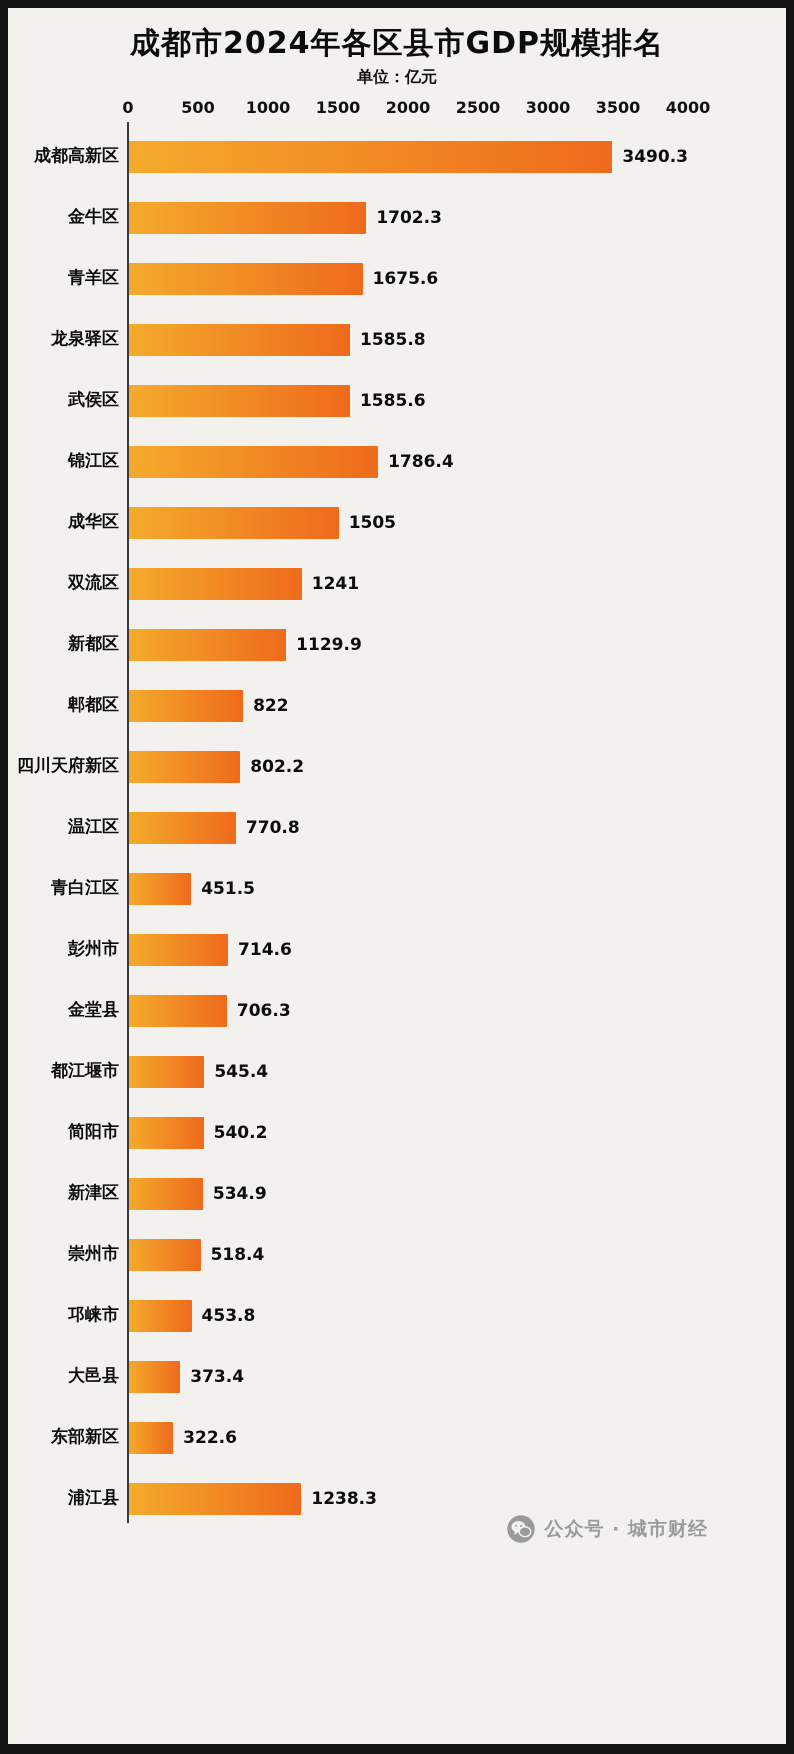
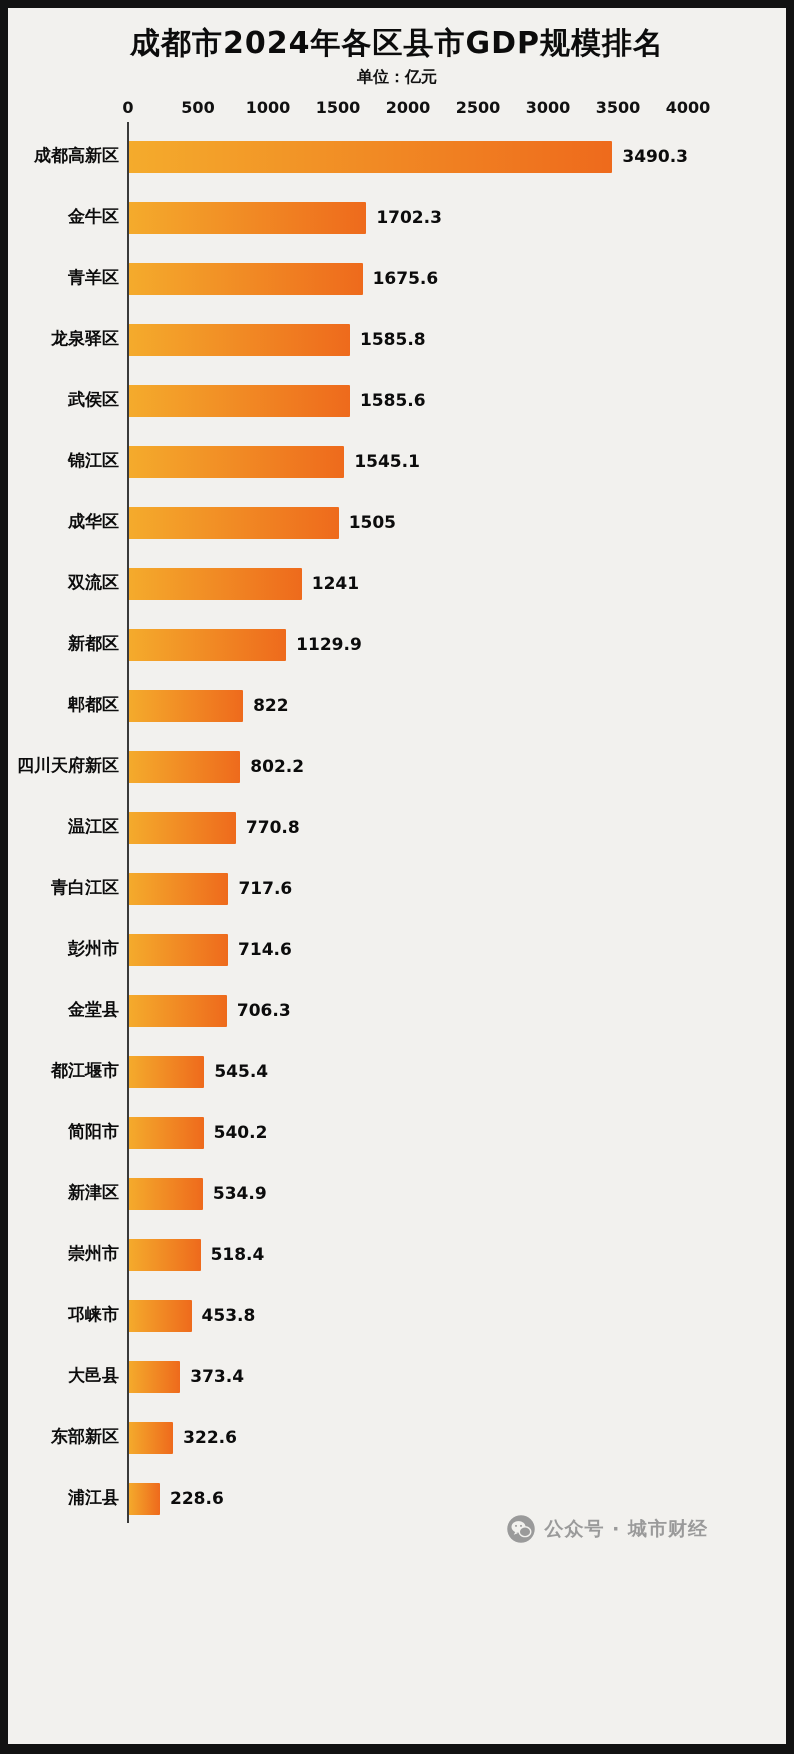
锦江区: 1786.4 -> 1545.1
青白江区: 451.5 -> 717.6
浦江县: 1238.3 -> 228.6
